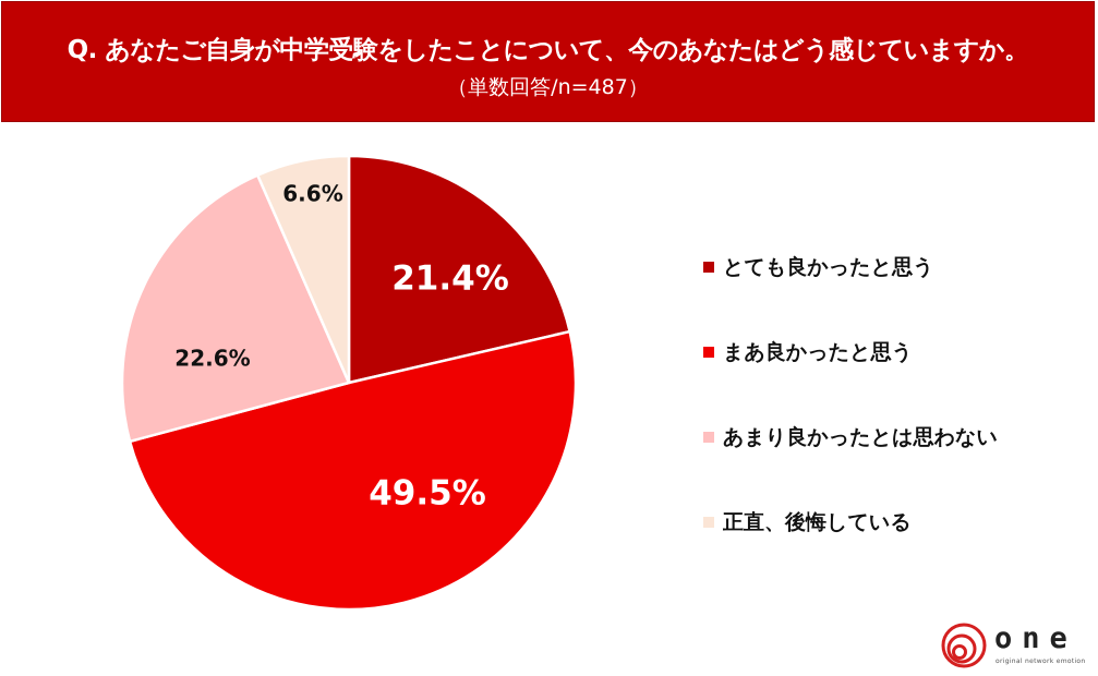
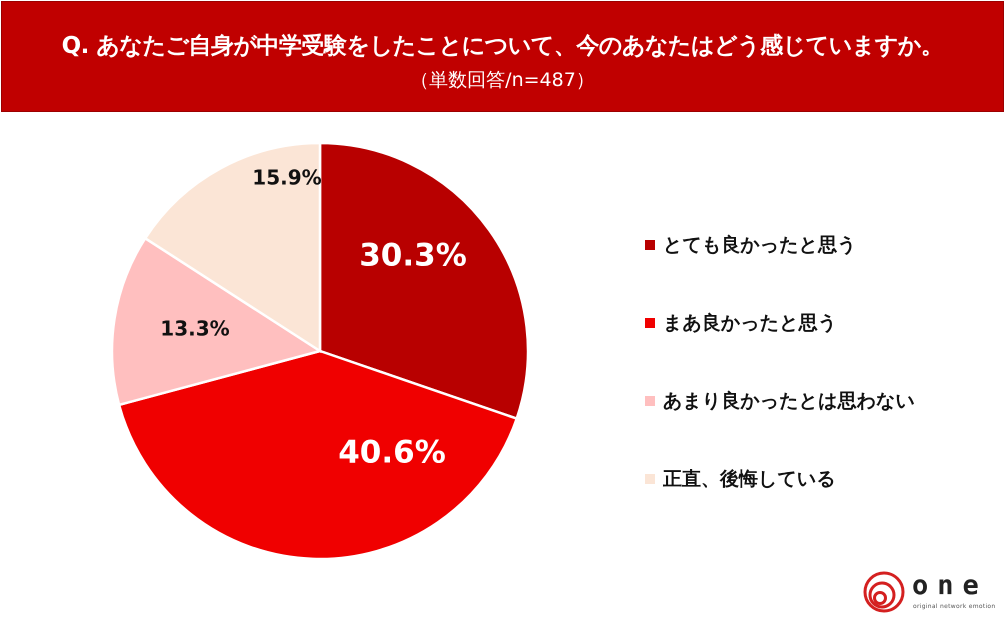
とても良かったと思う: 21.4% -> 30.3%
まあ良かったと思う: 49.5% -> 40.6%
あまり良かったとは思わない: 22.6% -> 13.3%
正直、後悔している: 6.6% -> 15.9%
